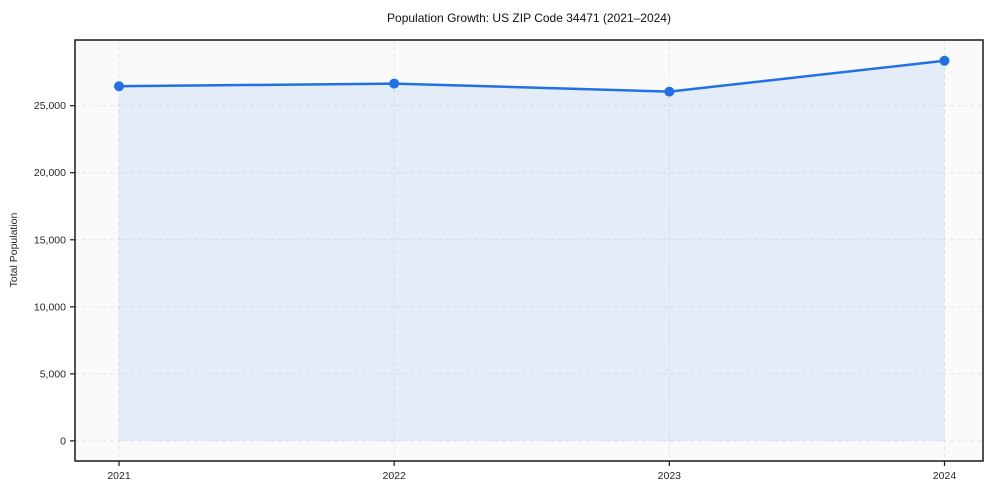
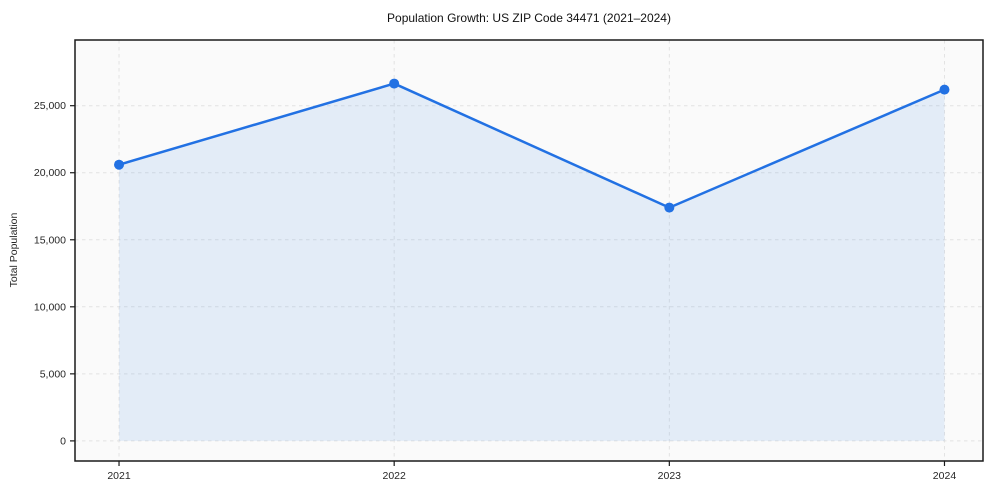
2021: 26400 -> 20600
2023: 26000 -> 17400
2024: 28400 -> 26200
